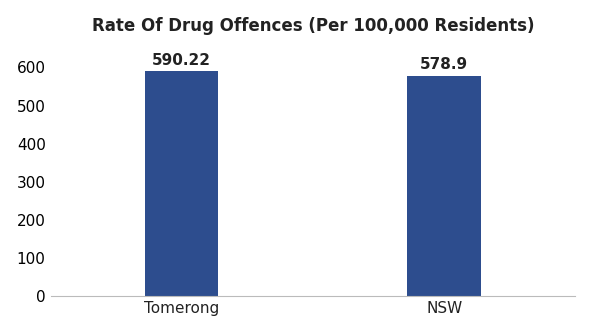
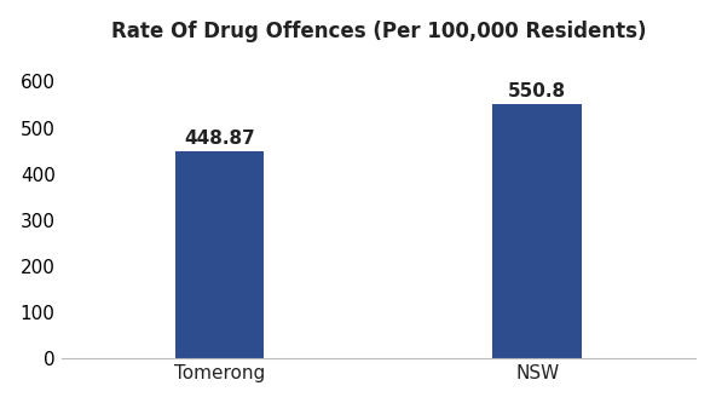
Tomerong: 590.22 -> 448.87
NSW: 578.9 -> 550.8
